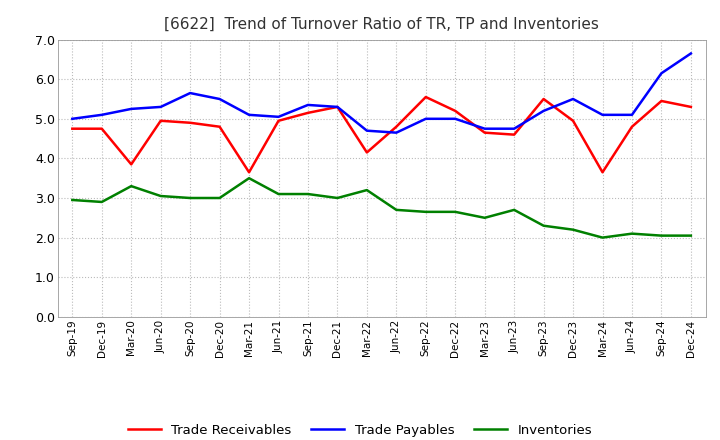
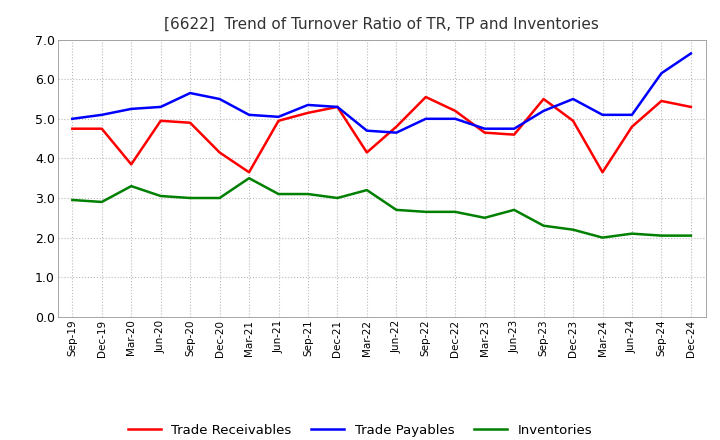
Trade Receivables/Dec-20: 4.80 -> 4.15
